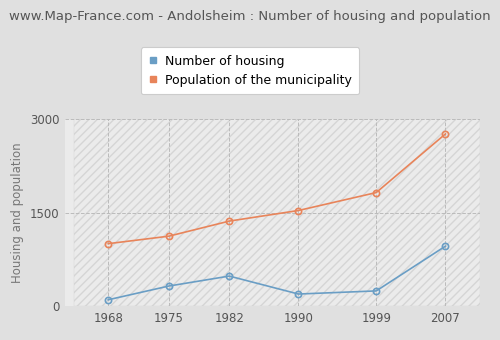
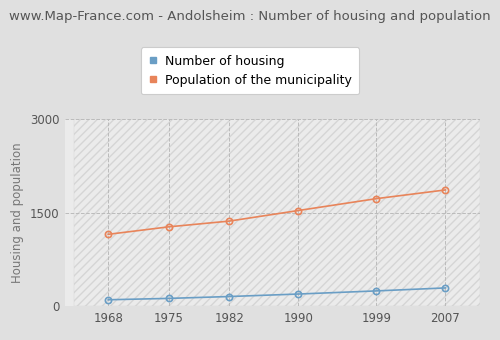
Population of the municipality/1968: 1000 -> 1150
Number of housing/1975: 320 -> 120
Population of the municipality/1975: 1120 -> 1270
Number of housing/1982: 480 -> 150
Population of the municipality/1999: 1820 -> 1720
Number of housing/2007: 960 -> 290
Population of the municipality/2007: 2760 -> 1860
